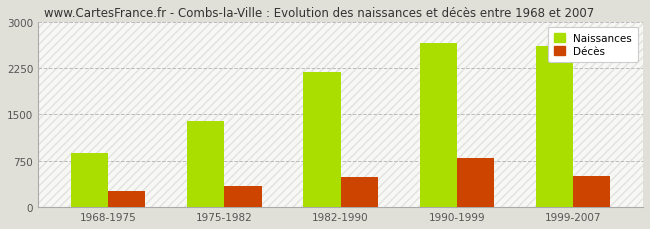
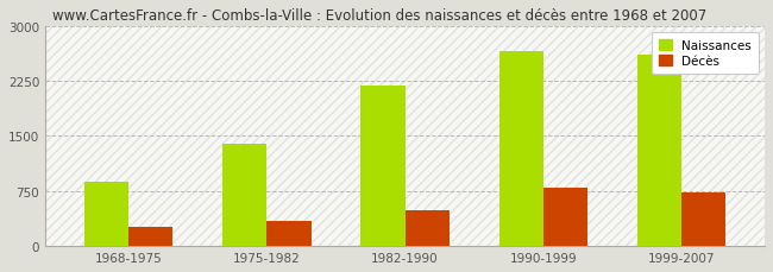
Décès/1999-2007: 500 -> 730
